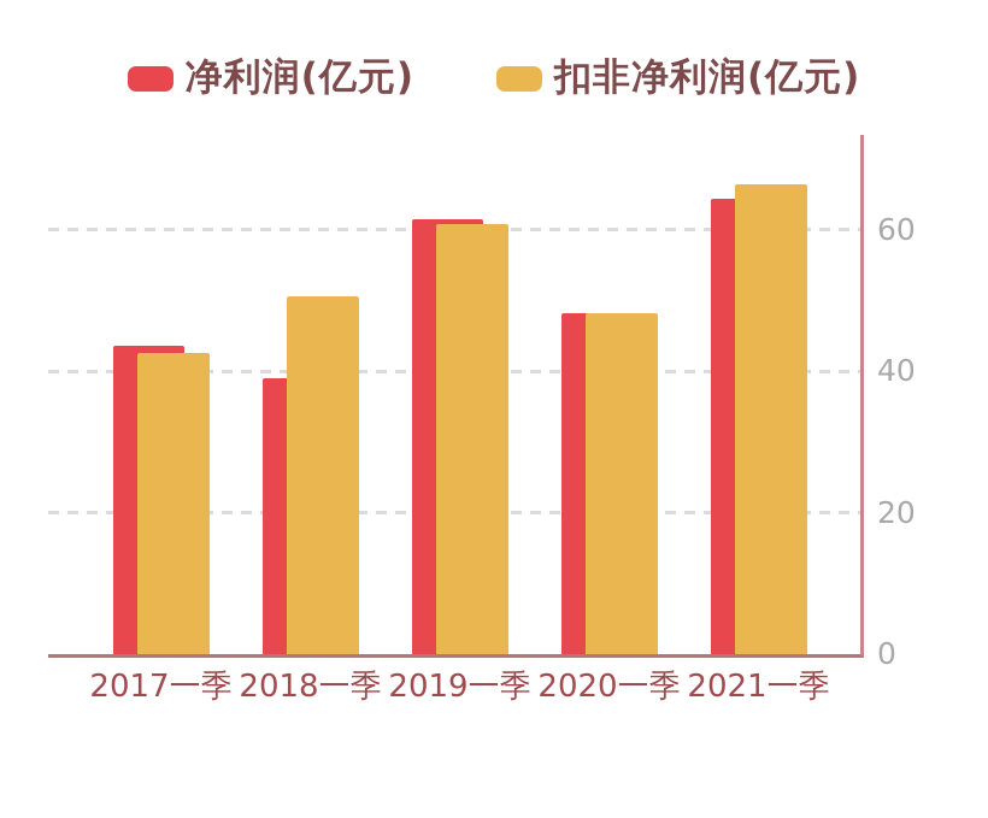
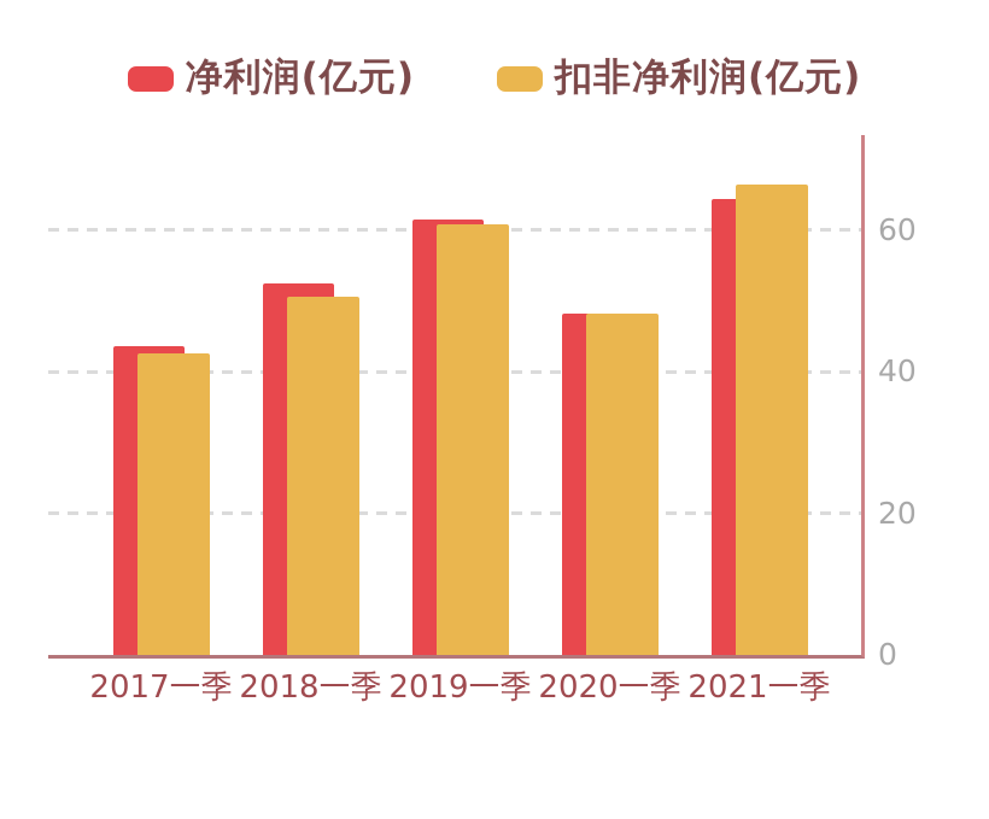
净利润(亿元)/2018一季: 39 -> 52
